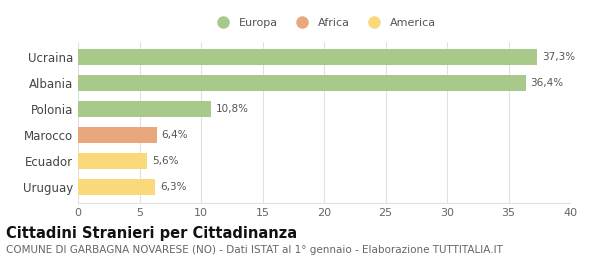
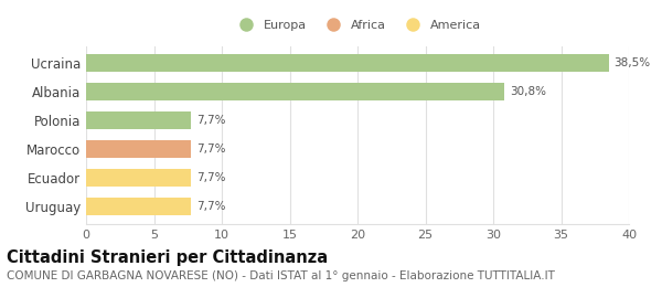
Ucraina: 37,3% -> 38,5%
Albania: 36,4% -> 30,8%
Polonia: 10,8% -> 7,7%
Marocco: 6,4% -> 7,7%
Ecuador: 5,6% -> 7,7%
Uruguay: 6,3% -> 7,7%
